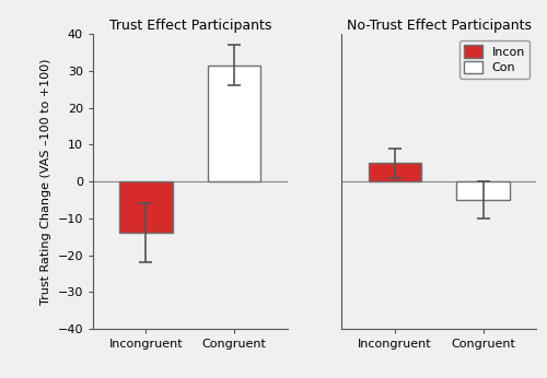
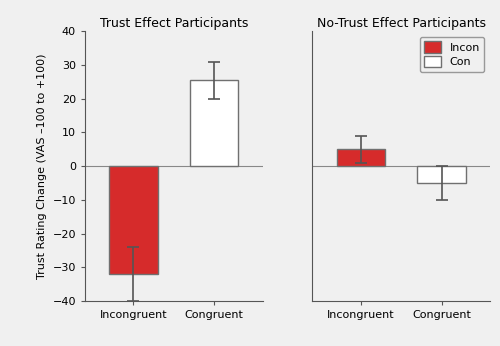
Trust Effect Participants/Incongruent: -14.0 -> -32.0
Trust Effect Participants/Congruent: 31.5 -> 25.5
